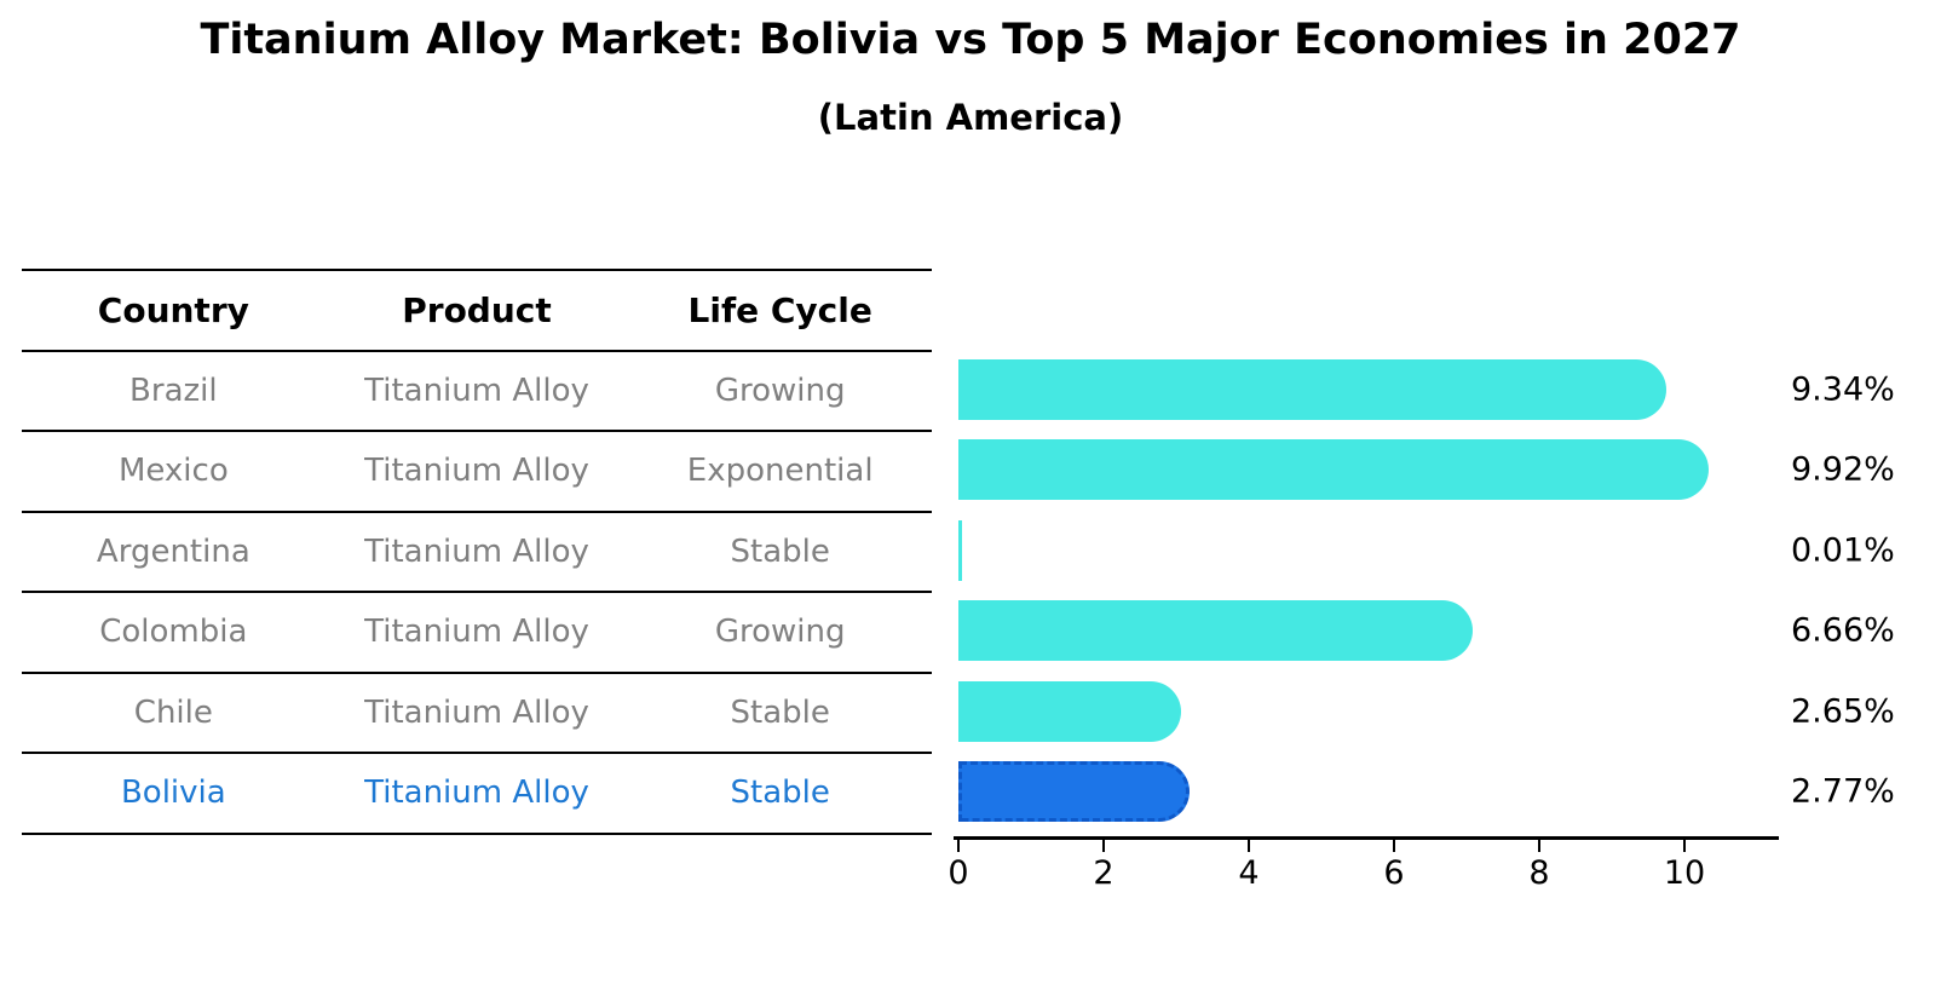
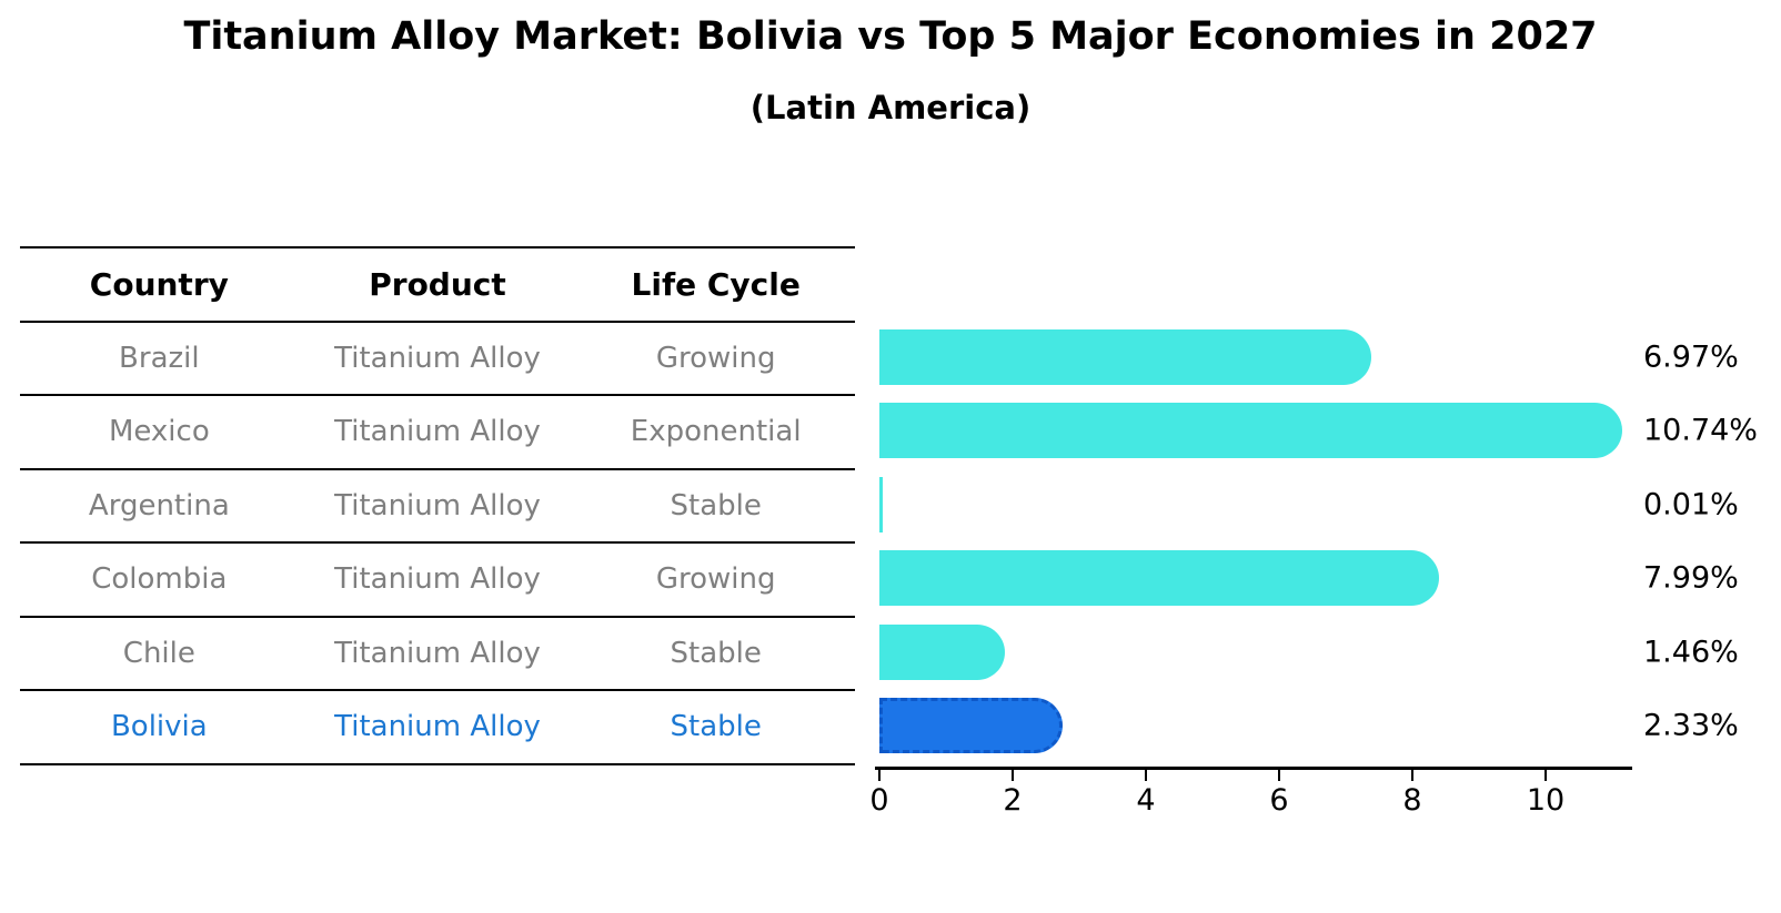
Brazil: 9.34% -> 6.97%
Mexico: 9.92% -> 10.74%
Colombia: 6.66% -> 7.99%
Chile: 2.65% -> 1.46%
Bolivia: 2.77% -> 2.33%
